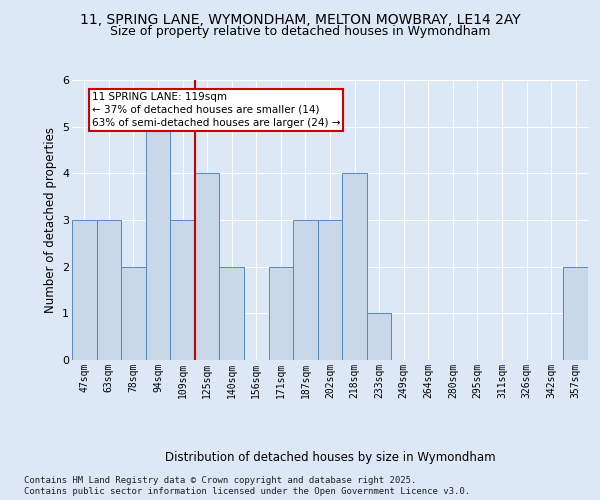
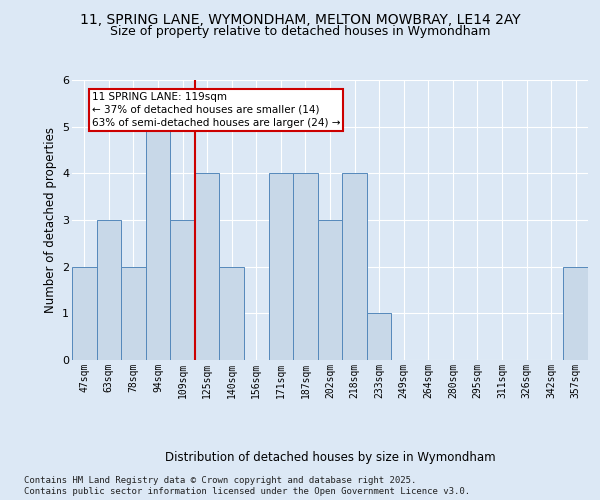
47sqm: 3 -> 2
171sqm: 2 -> 4
187sqm: 3 -> 4
